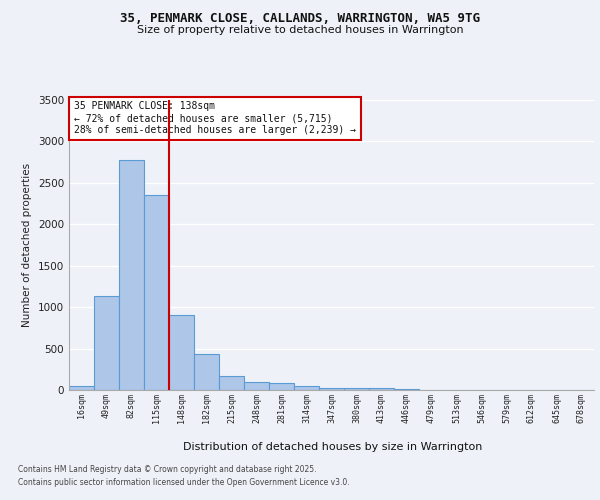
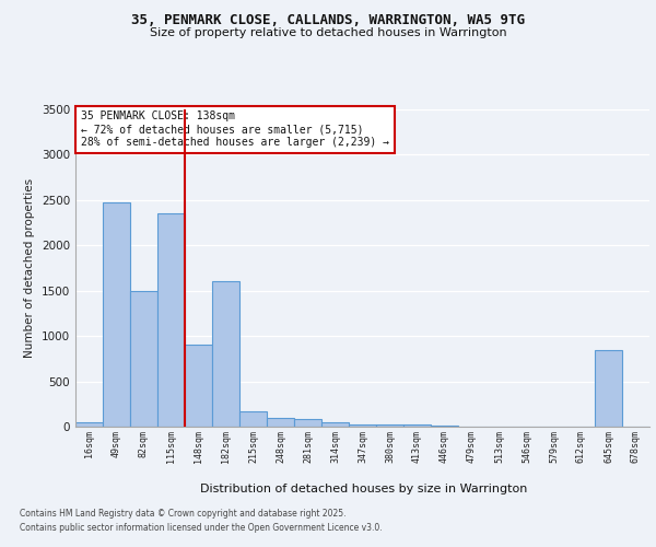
49sqm: 1130 -> 2480
82sqm: 2780 -> 1500
182sqm: 440 -> 1600
645sqm: 0 -> 840
